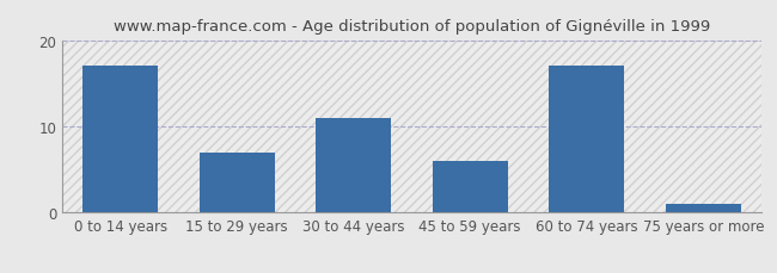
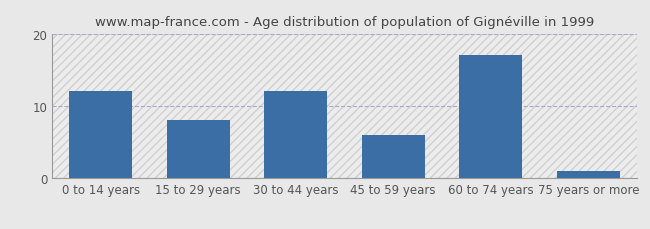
0 to 14 years: 17 -> 12
15 to 29 years: 7 -> 8
30 to 44 years: 11 -> 12
